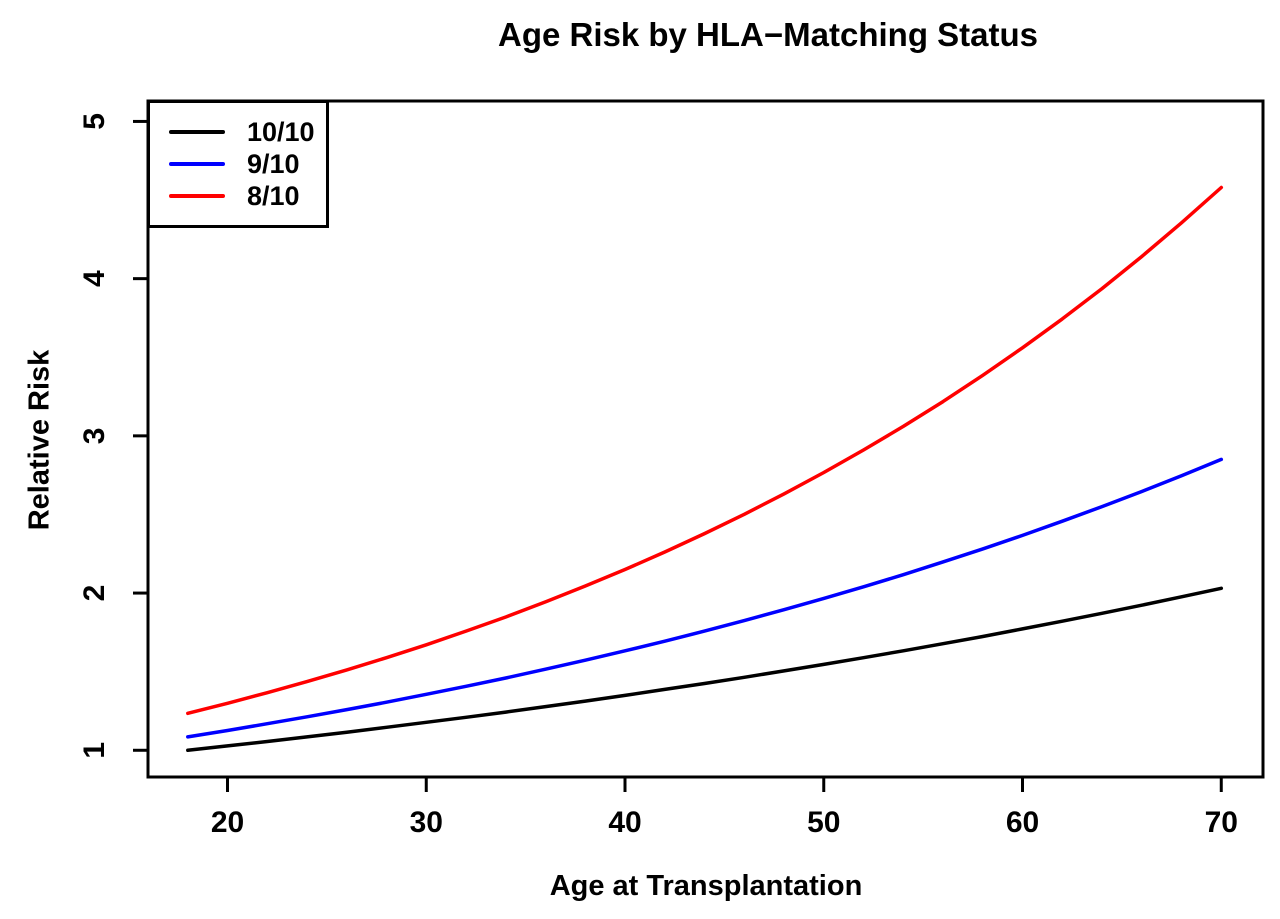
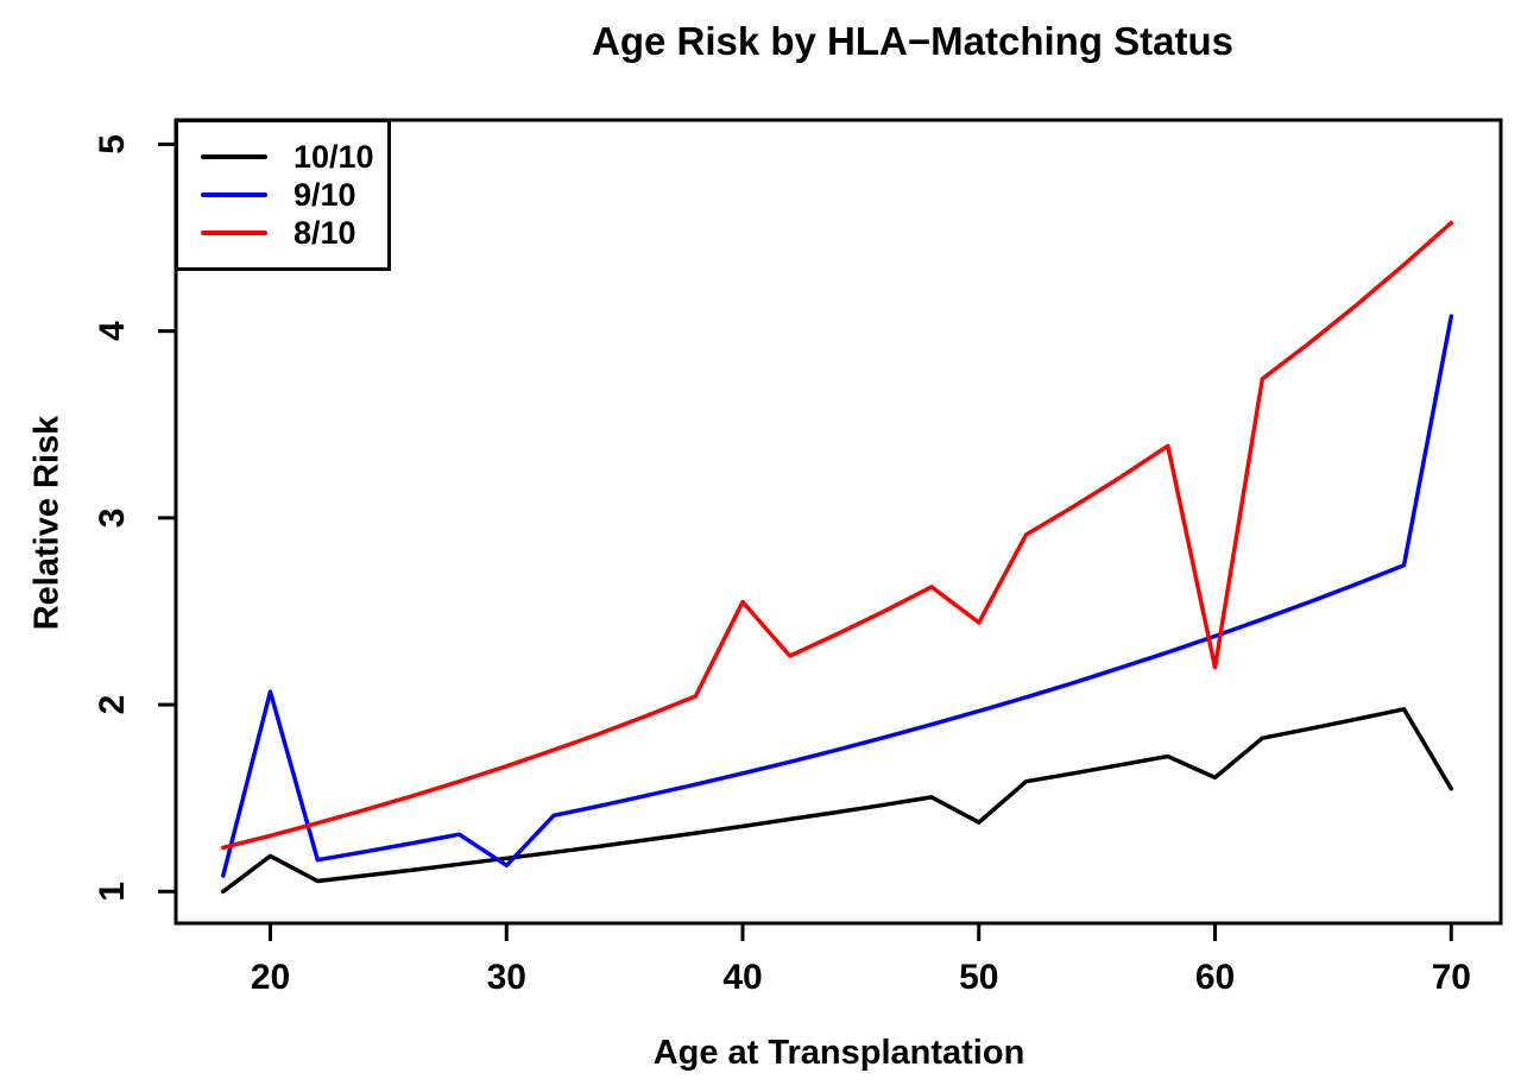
10/10/20: 1.03 -> 1.19
9/10/20: 1.13 -> 2.07
9/10/30: 1.36 -> 1.14
8/10/40: 2.15 -> 2.55
10/10/50: 1.55 -> 1.37
8/10/50: 2.77 -> 2.44
10/10/60: 1.77 -> 1.61
8/10/60: 3.56 -> 2.20
10/10/70: 2.03 -> 1.55
9/10/70: 2.85 -> 4.08
